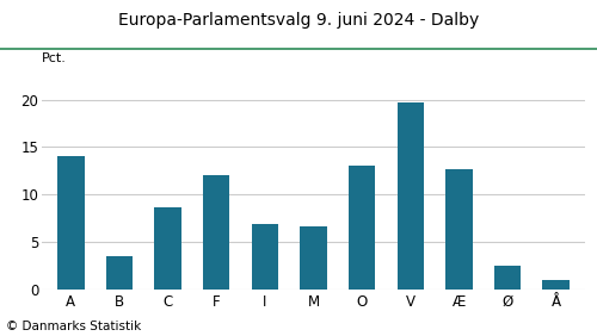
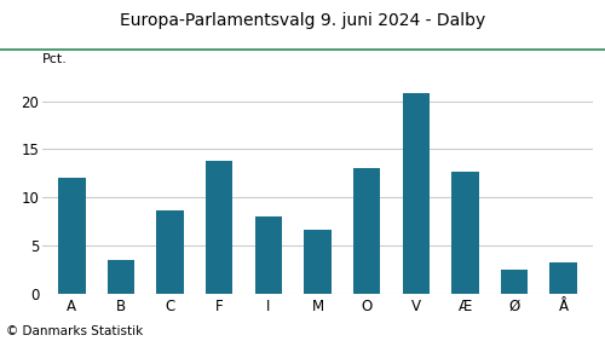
A: 14.0 -> 12.0
F: 12.0 -> 13.8
I: 6.9 -> 8.0
V: 19.7 -> 20.8
Å: 1.0 -> 3.2
